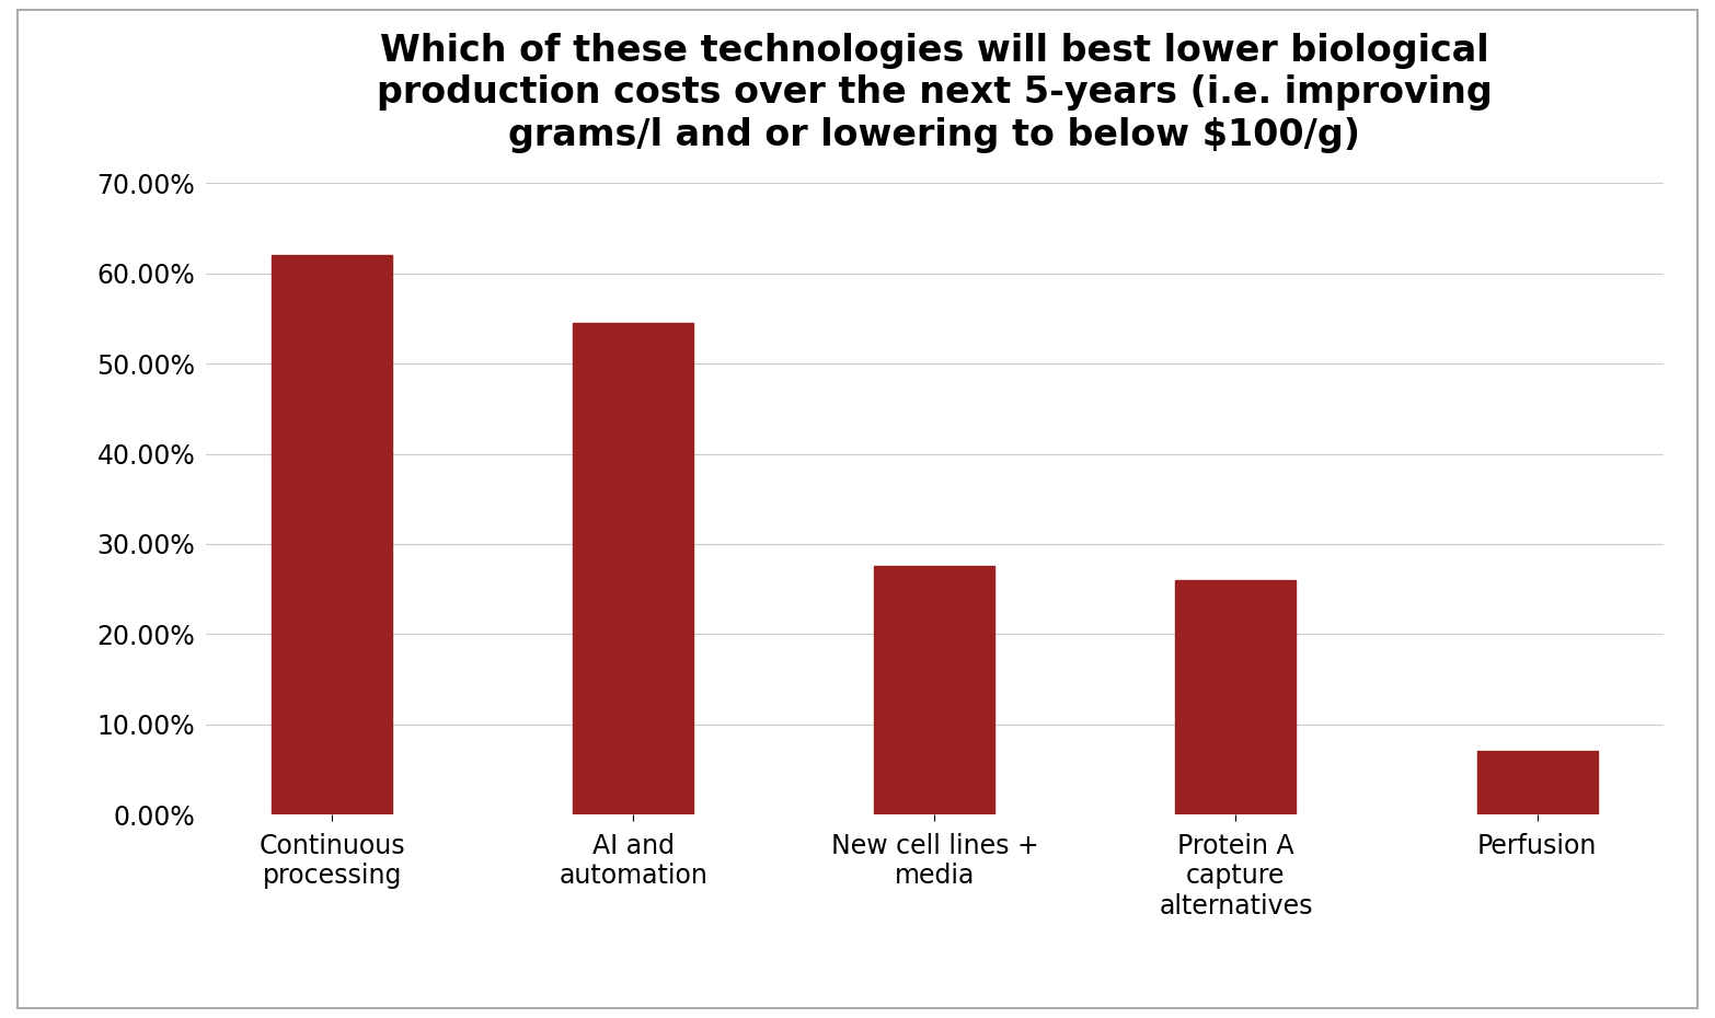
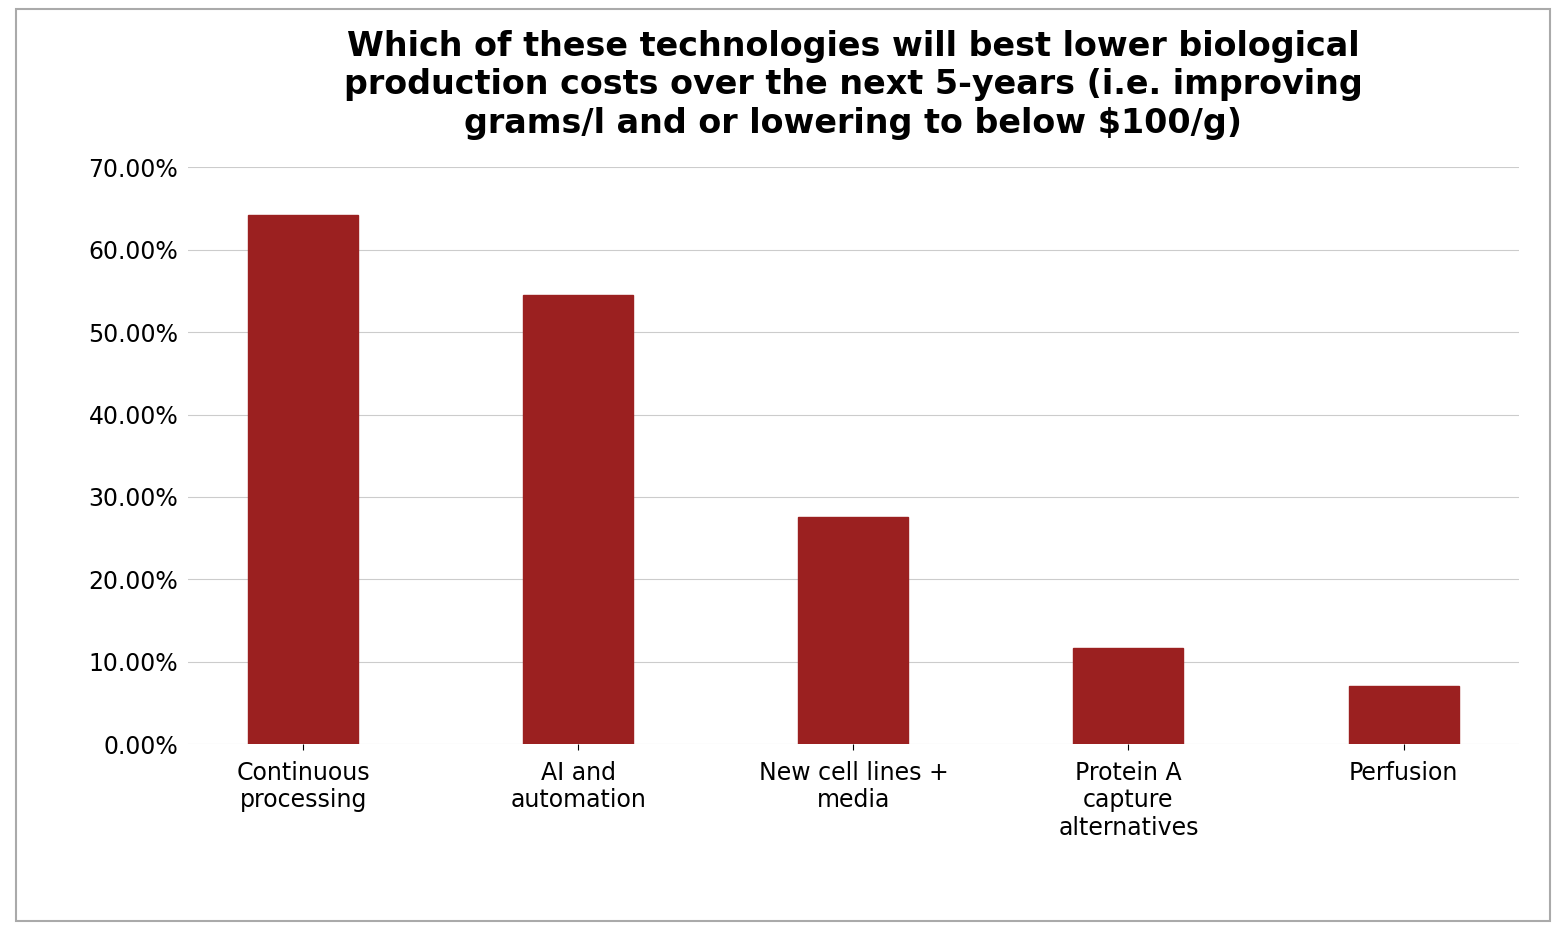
Continuous processing: 62.0% -> 64.2%
Protein A capture alternatives: 26.0% -> 11.6%
